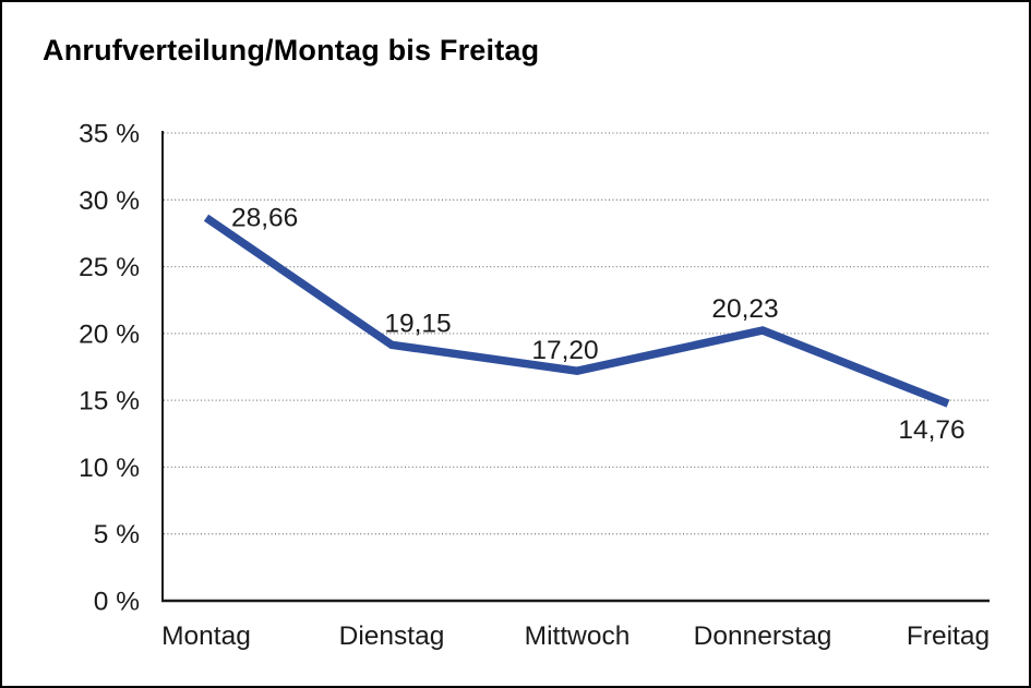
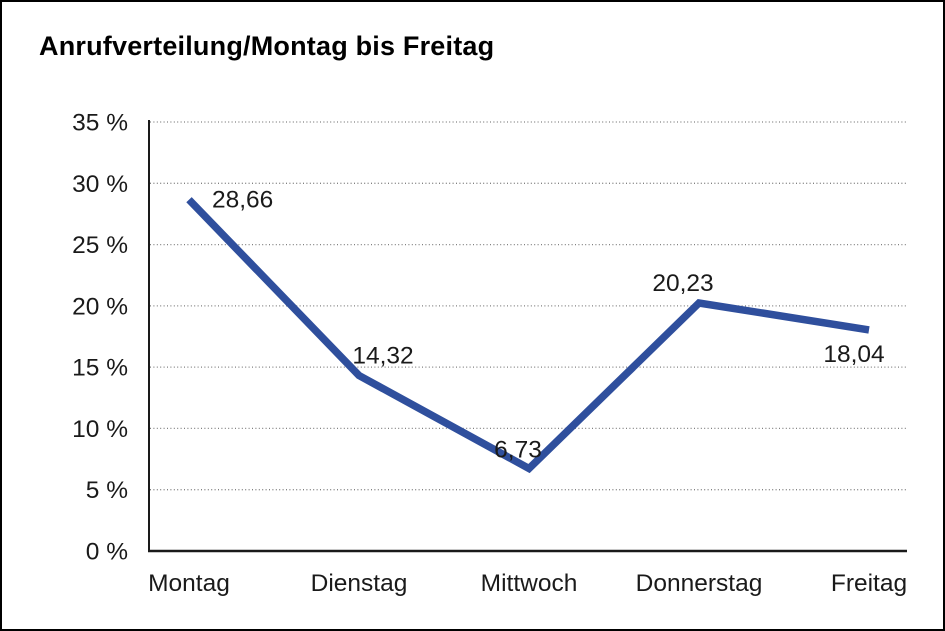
Dienstag: 19,15 -> 14,32
Mittwoch: 17,20 -> 6,73
Freitag: 14,76 -> 18,04
